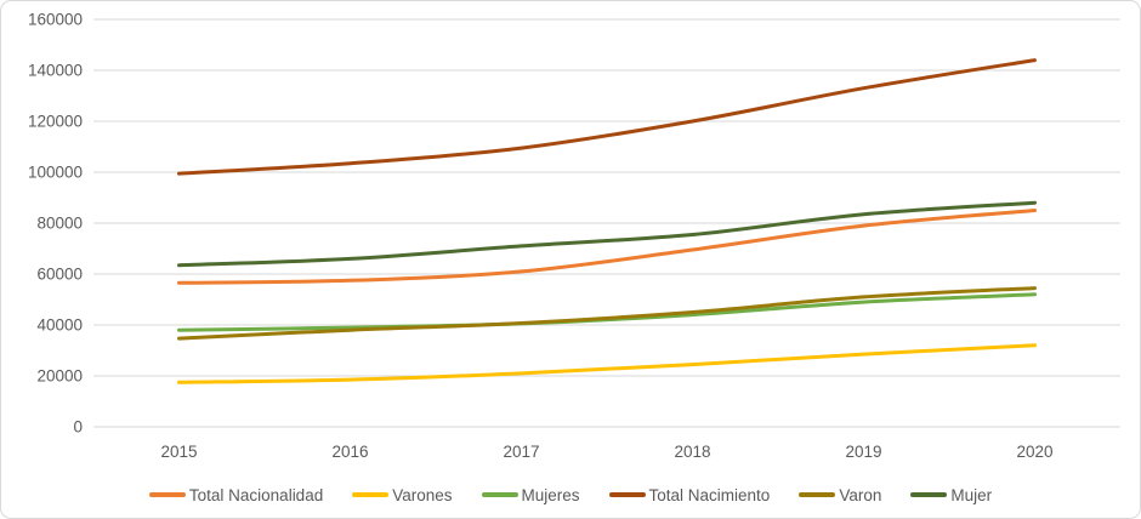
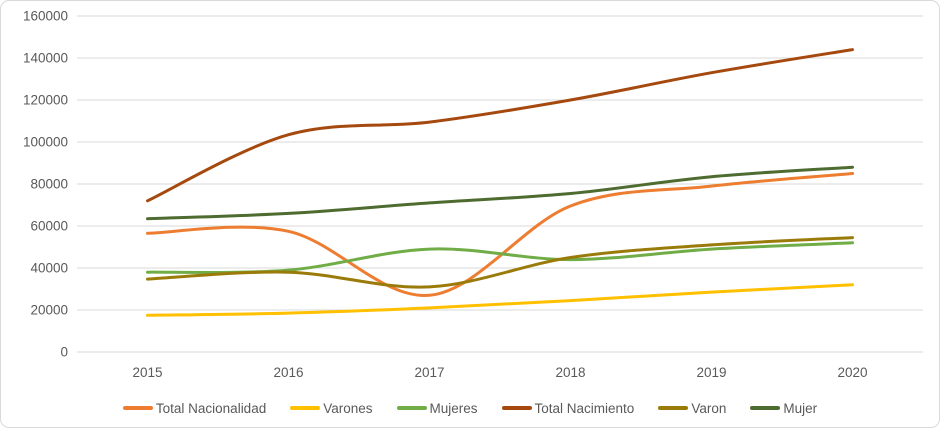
Total Nacimiento/2015: 100000 -> 72000
Total Nacionalidad/2017: 61000 -> 27000
Mujeres/2017: 40000 -> 49000
Varon/2017: 41000 -> 31000
